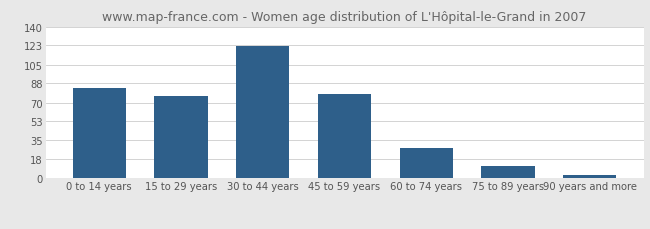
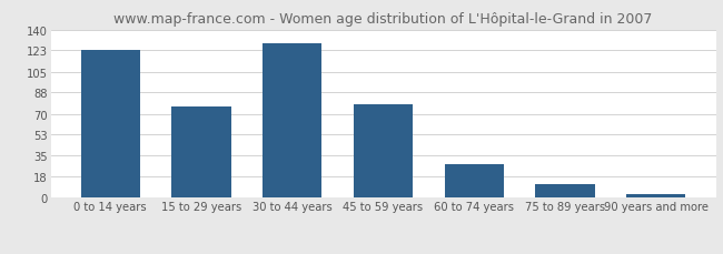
0 to 14 years: 83 -> 123
30 to 44 years: 122 -> 129
